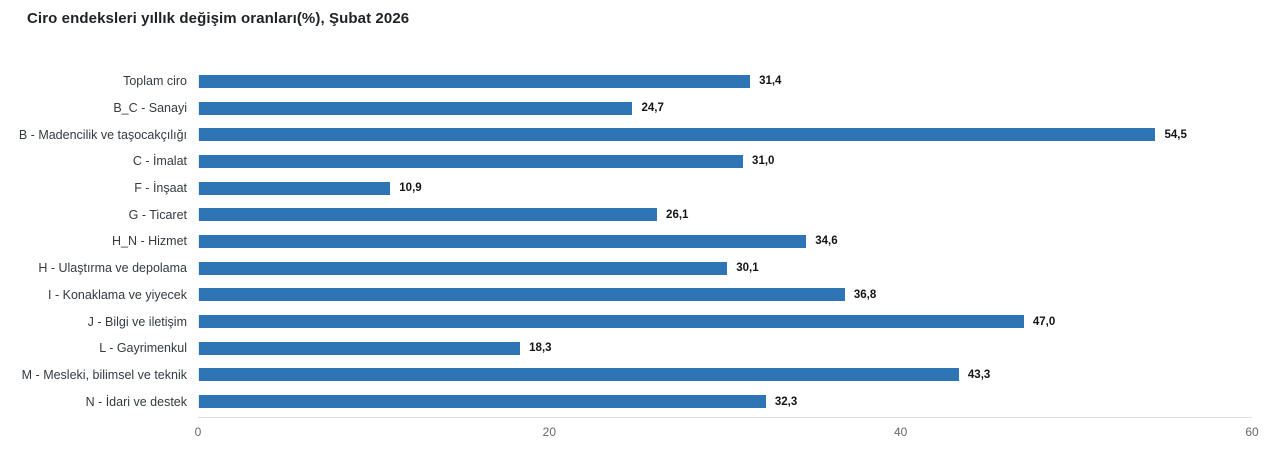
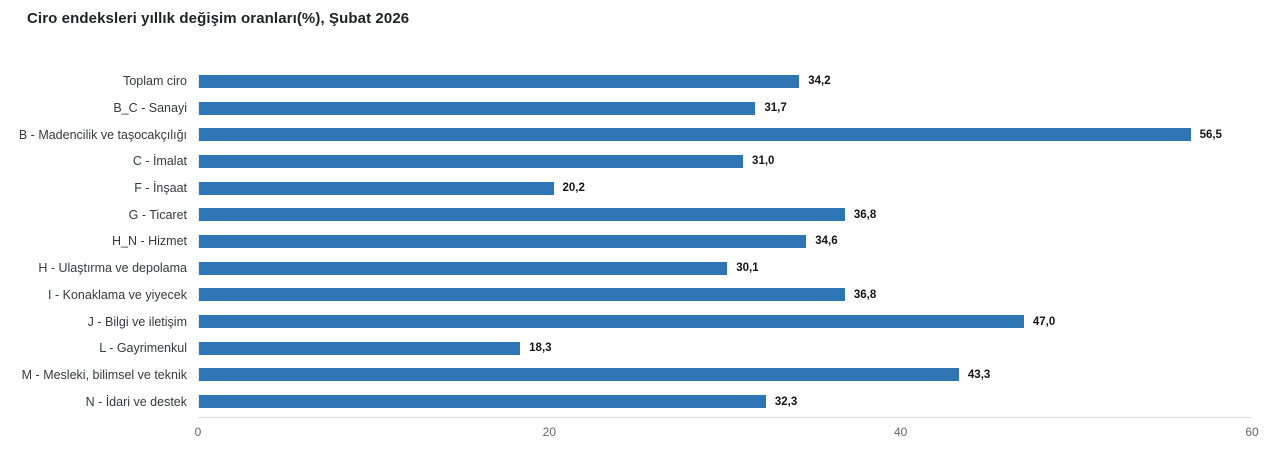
Toplam ciro: 31,4 -> 34,2
B_C - Sanayi: 24,7 -> 31,7
B - Madencilik ve taşocakçılığı: 54,5 -> 56,5
F - İnşaat: 10,9 -> 20,2
G - Ticaret: 26,1 -> 36,8
